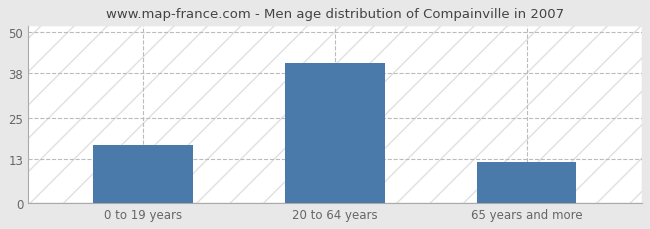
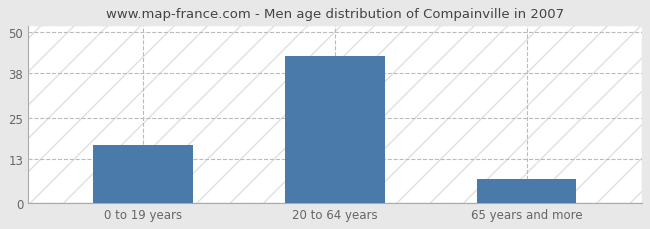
20 to 64 years: 41 -> 43
65 years and more: 12 -> 7
